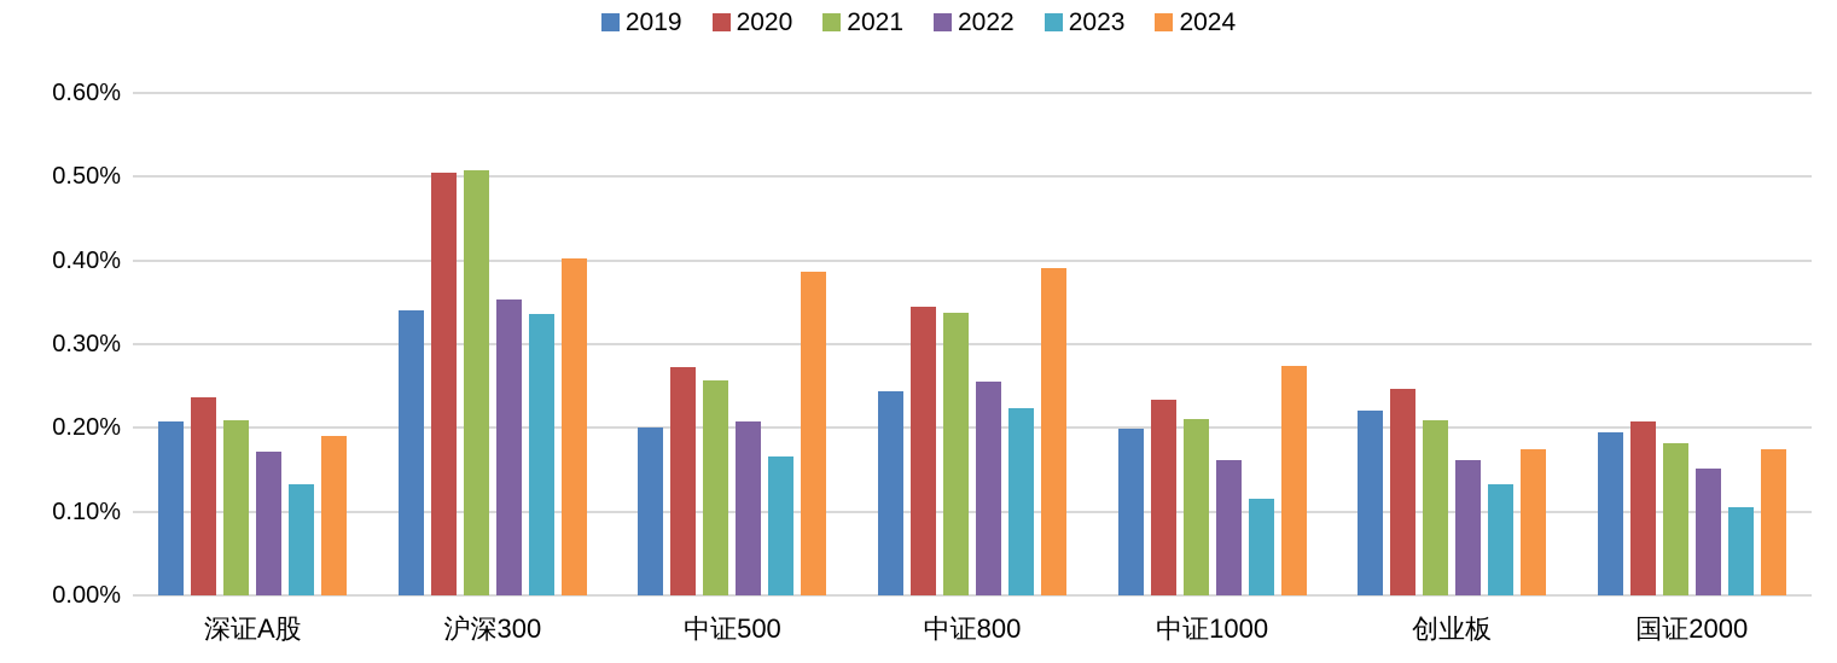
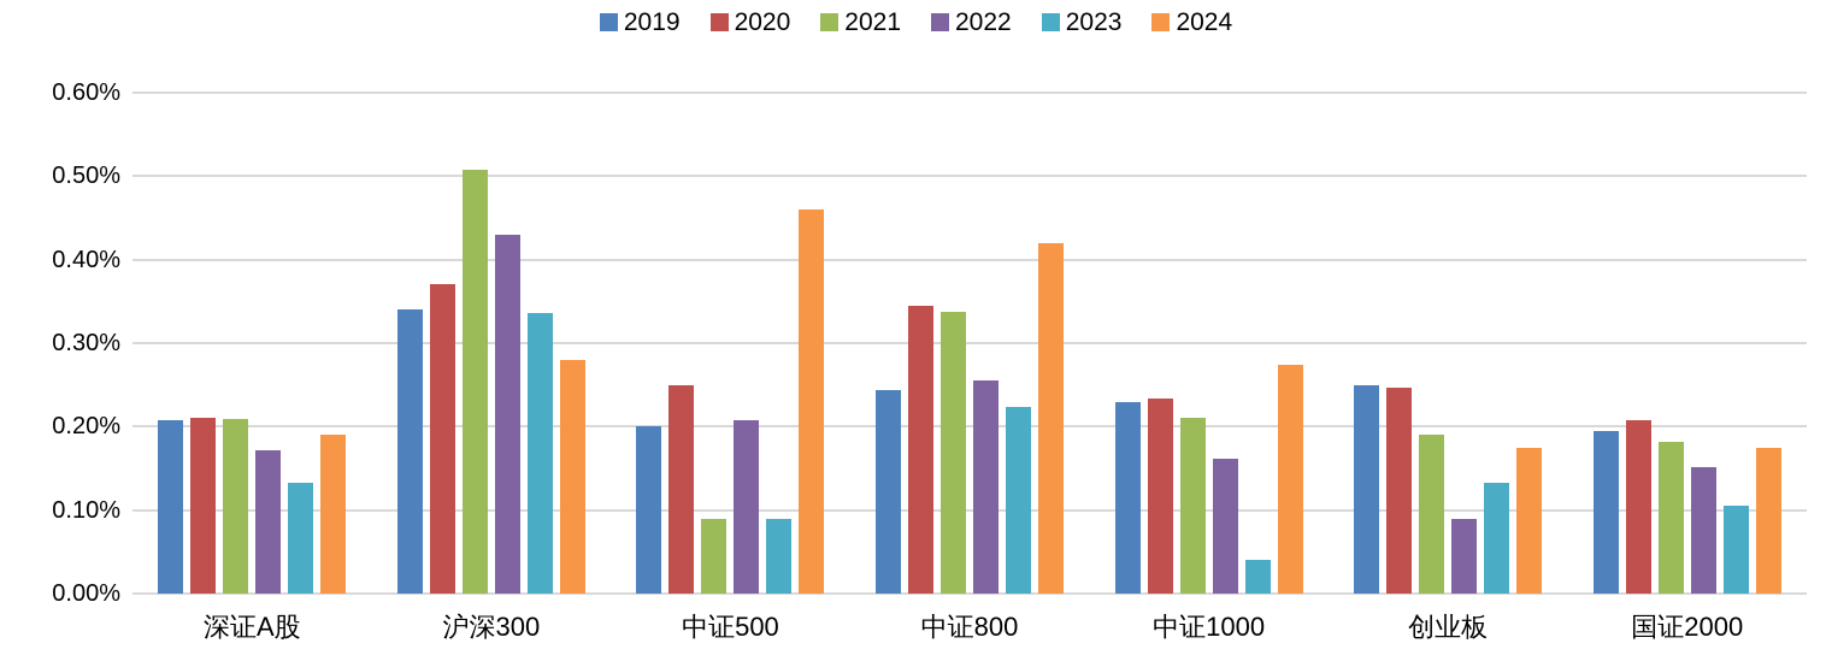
2020/深证A股: 0.24% -> 0.21%
2020/沪深300: 0.51% -> 0.37%
2022/沪深300: 0.35% -> 0.43%
2024/沪深300: 0.40% -> 0.28%
2020/中证500: 0.27% -> 0.25%
2021/中证500: 0.26% -> 0.09%
2023/中证500: 0.17% -> 0.09%
2024/中证500: 0.39% -> 0.46%
2024/中证800: 0.39% -> 0.42%
2019/中证1000: 0.20% -> 0.23%
2023/中证1000: 0.12% -> 0.04%
2019/创业板: 0.22% -> 0.25%
2021/创业板: 0.21% -> 0.19%
2022/创业板: 0.16% -> 0.09%
